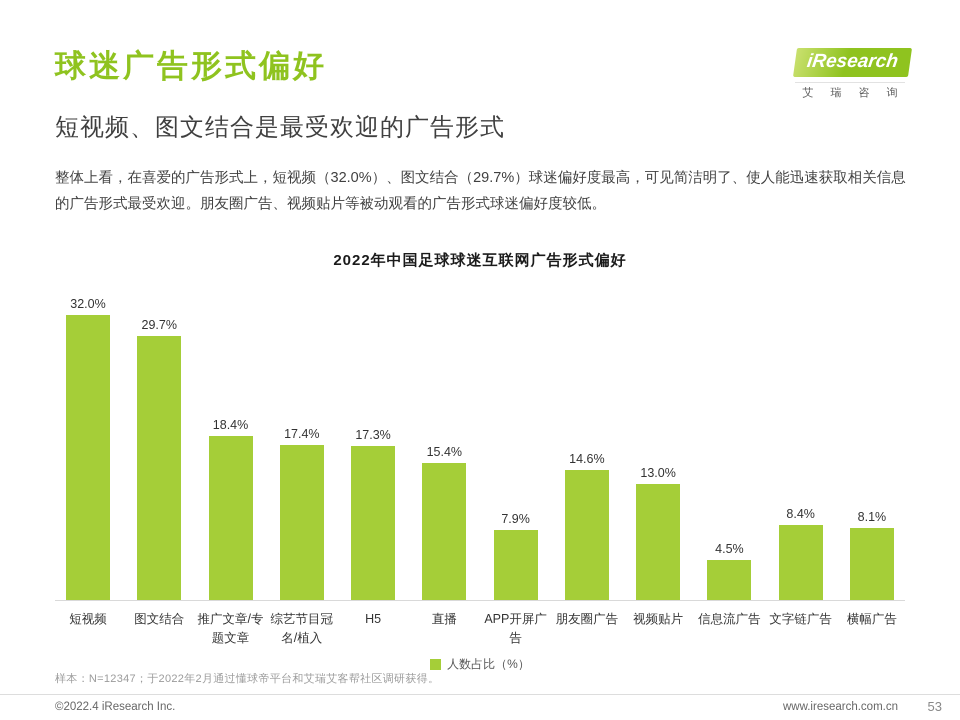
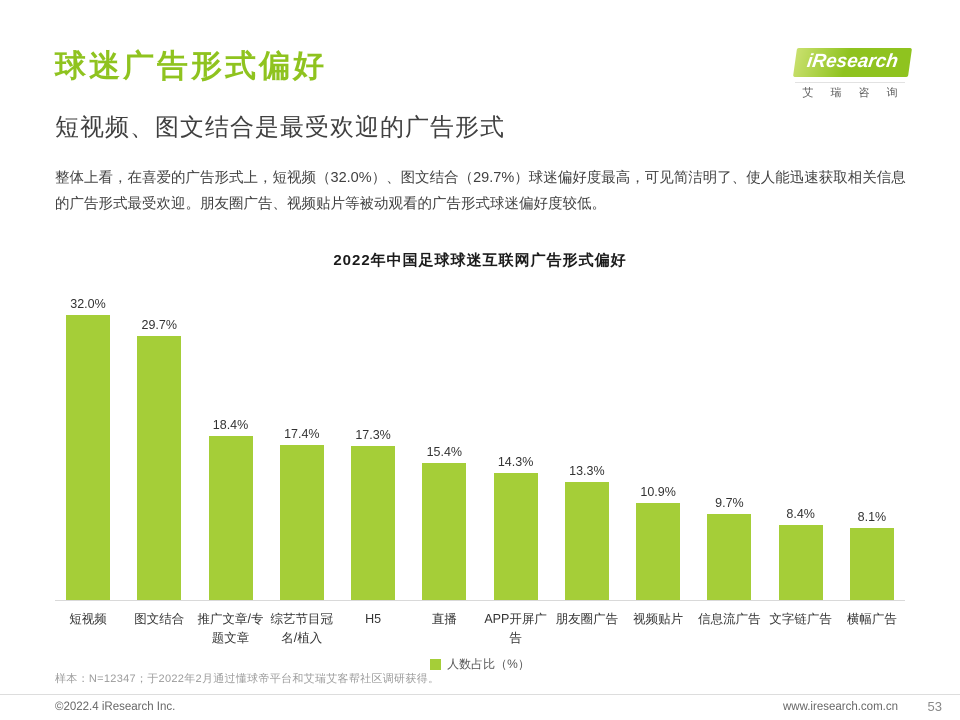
APP开屏广告: 7.9% -> 14.3%
朋友圈广告: 14.6% -> 13.3%
视频贴片: 13.0% -> 10.9%
信息流广告: 4.5% -> 9.7%
